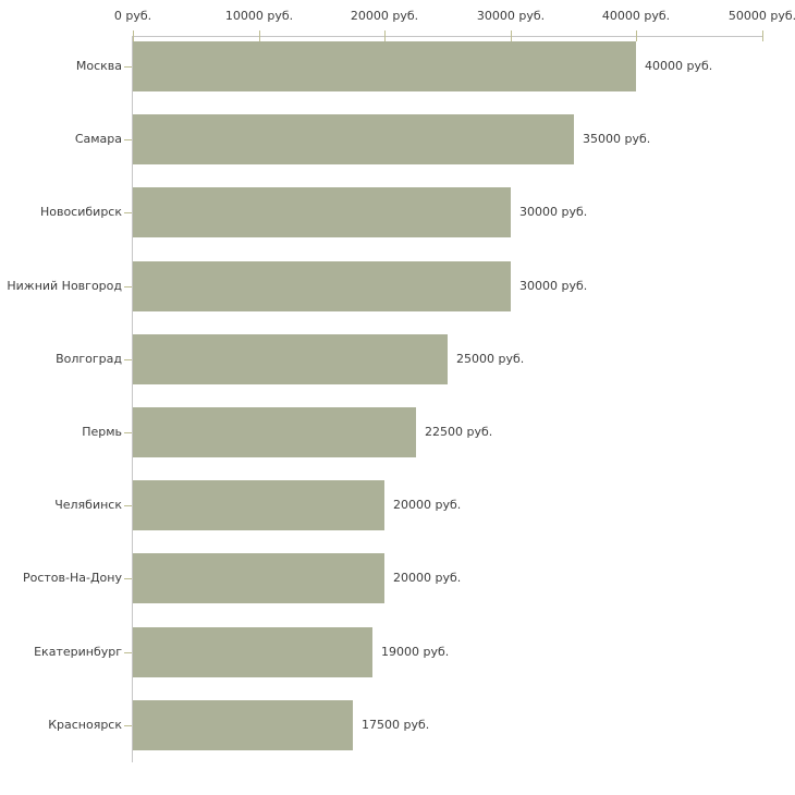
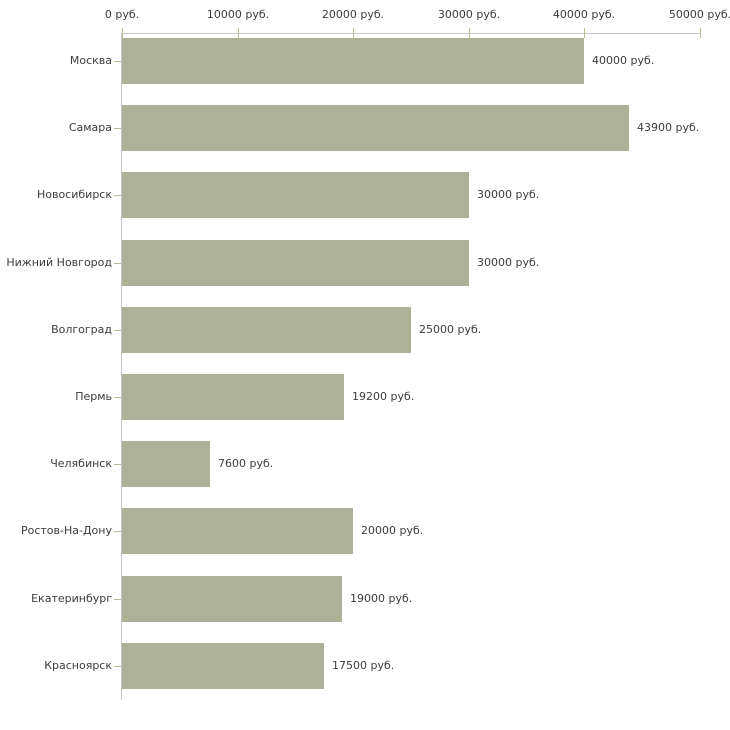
Самара: 35000 -> 43900
Пермь: 22500 -> 19200
Челябинск: 20000 -> 7600
